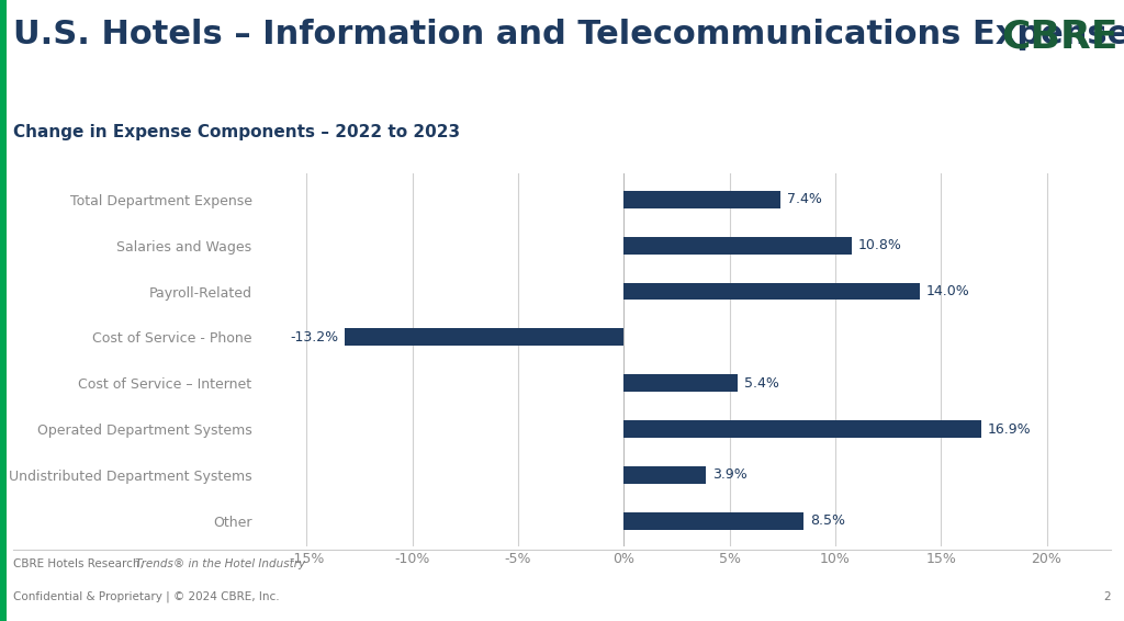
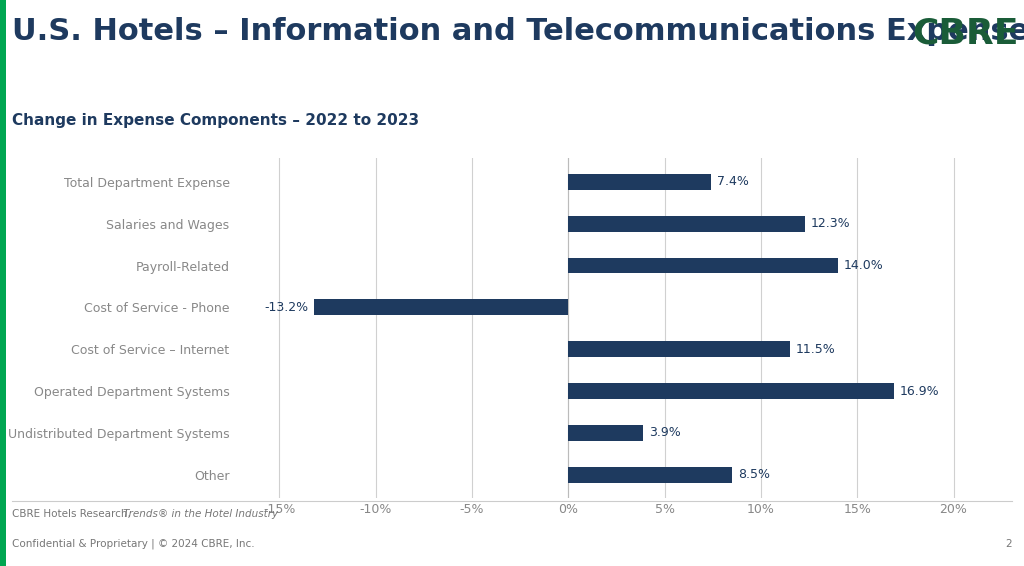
Salaries and Wages: 10.8% -> 12.3%
Cost of Service – Internet: 5.4% -> 11.5%
